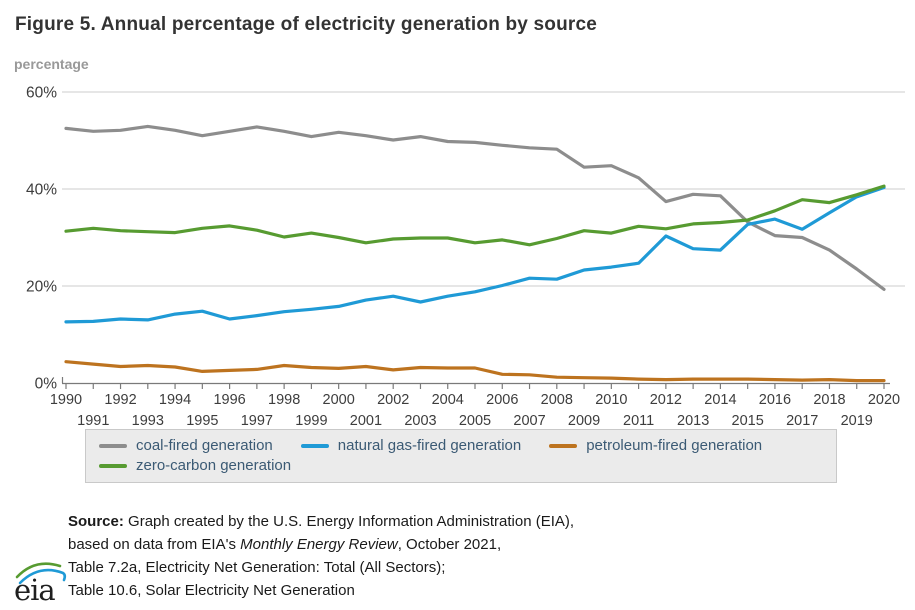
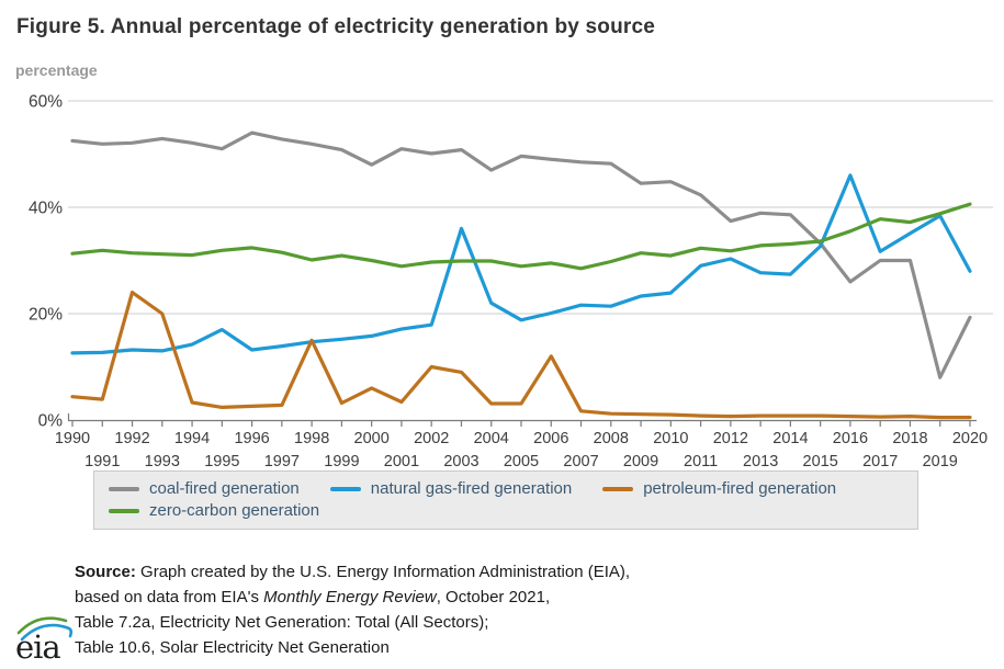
petroleum-fired generation/1992: 3% -> 24%
petroleum-fired generation/1993: 4% -> 20%
natural gas-fired generation/1995: 15% -> 17%
coal-fired generation/1996: 52% -> 54%
petroleum-fired generation/1998: 4% -> 15%
coal-fired generation/2000: 52% -> 48%
petroleum-fired generation/2000: 3% -> 6%
petroleum-fired generation/2002: 3% -> 10%
natural gas-fired generation/2003: 17% -> 36%
petroleum-fired generation/2003: 3% -> 9%
coal-fired generation/2004: 50% -> 47%
natural gas-fired generation/2004: 18% -> 22%
petroleum-fired generation/2006: 2% -> 12%
natural gas-fired generation/2011: 25% -> 29%
coal-fired generation/2016: 30% -> 26%
natural gas-fired generation/2016: 34% -> 46%
coal-fired generation/2018: 27% -> 30%
coal-fired generation/2019: 24% -> 8%
natural gas-fired generation/2020: 40% -> 28%
